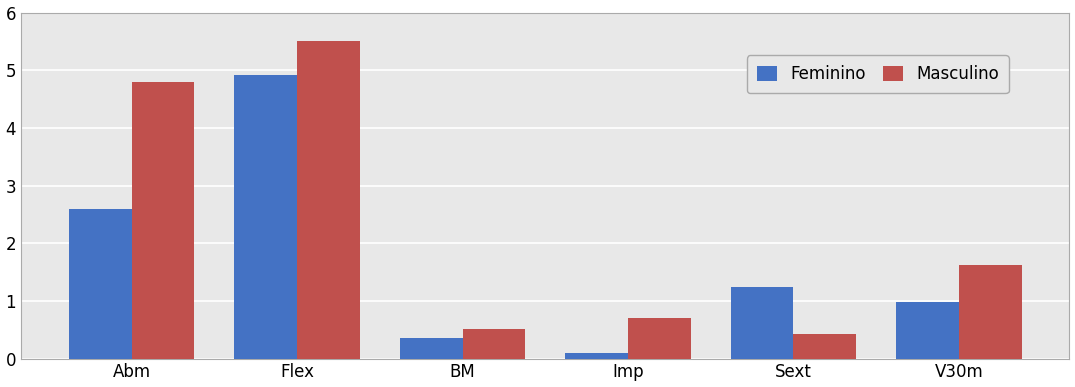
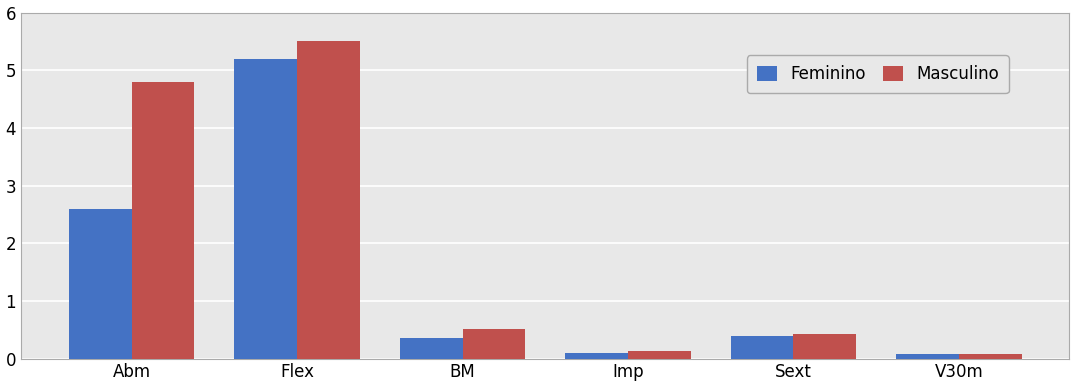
Feminino/Flex: 4.92 -> 5.20
Masculino/Imp: 0.70 -> 0.13
Feminino/Sext: 1.24 -> 0.40
Feminino/V30m: 0.98 -> 0.08
Masculino/V30m: 1.62 -> 0.08
